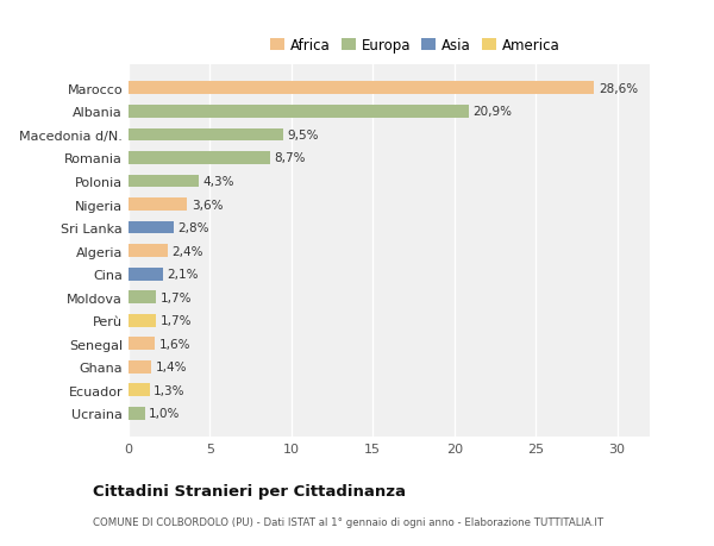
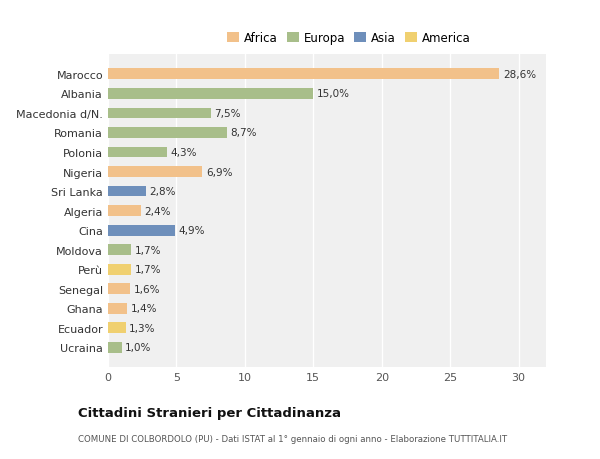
Albania: 20,9% -> 15,0%
Macedonia d/N.: 9,5% -> 7,5%
Nigeria: 3,6% -> 6,9%
Cina: 2,1% -> 4,9%
